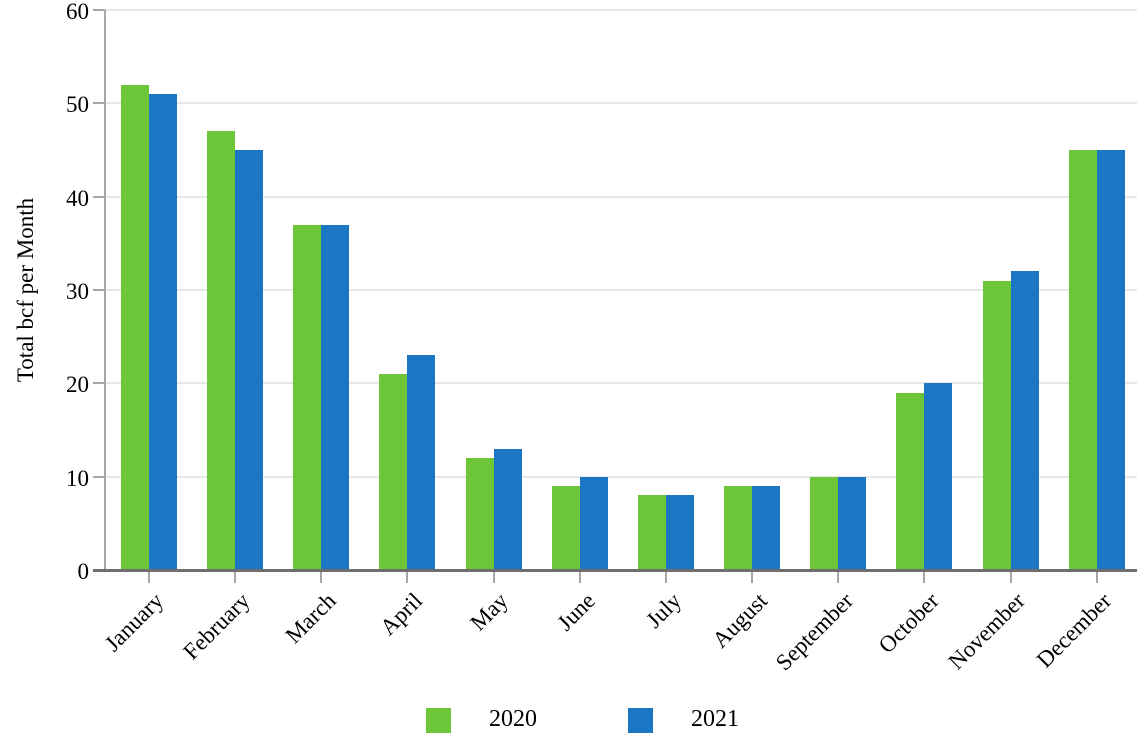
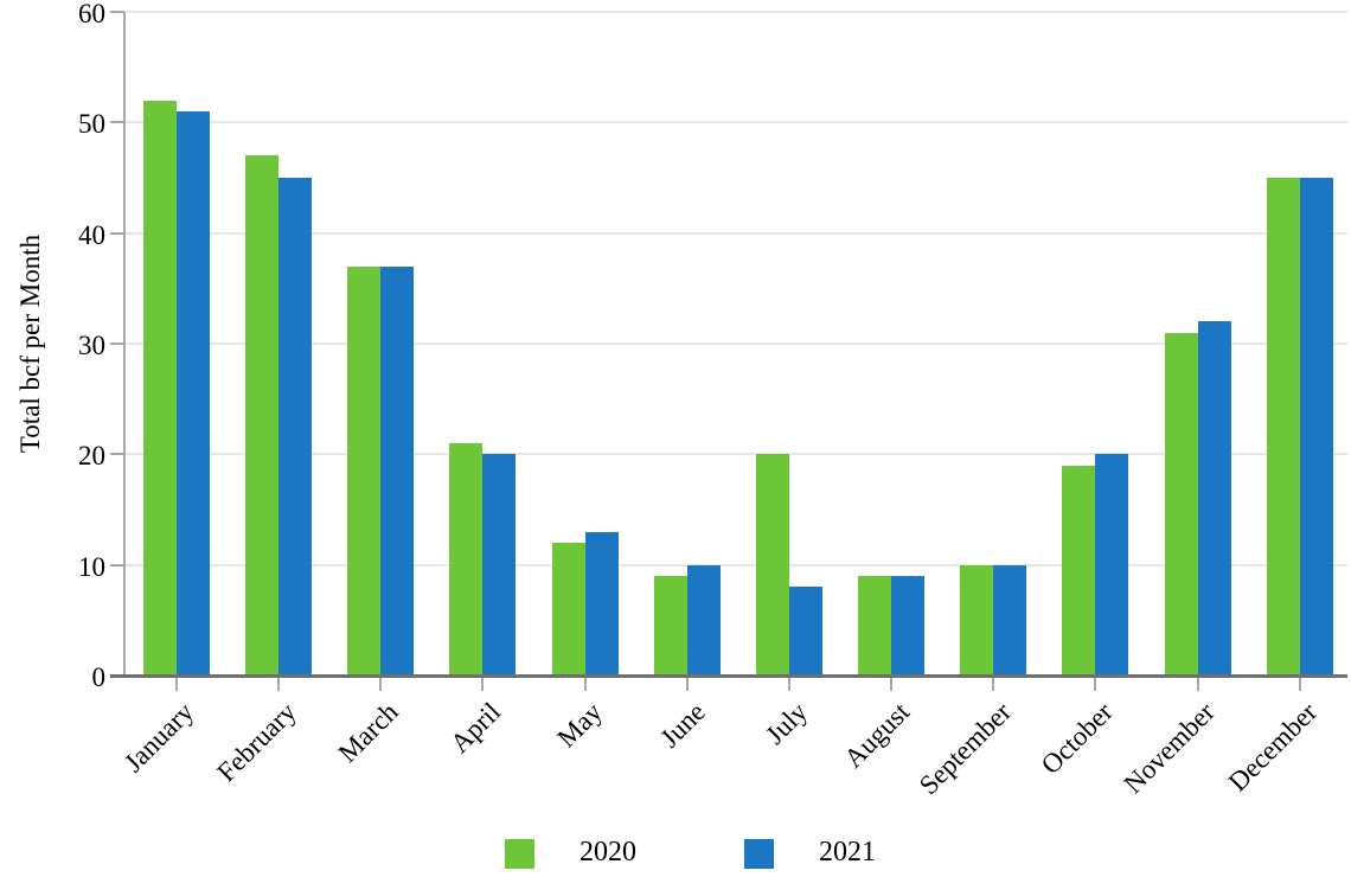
2021/April: 23 -> 20
2020/July: 8 -> 20
